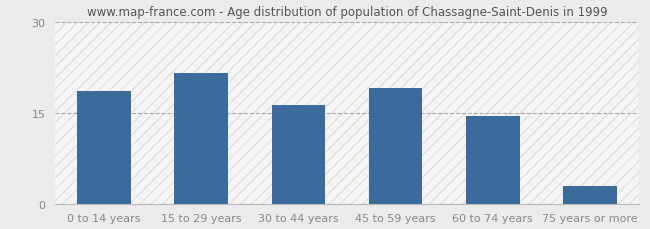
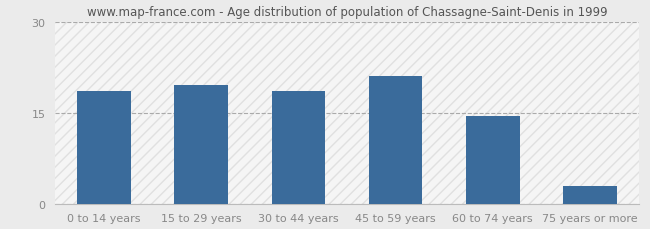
15 to 29 years: 21.6 -> 19.5
30 to 44 years: 16.2 -> 18.5
45 to 59 years: 19.0 -> 21.0
